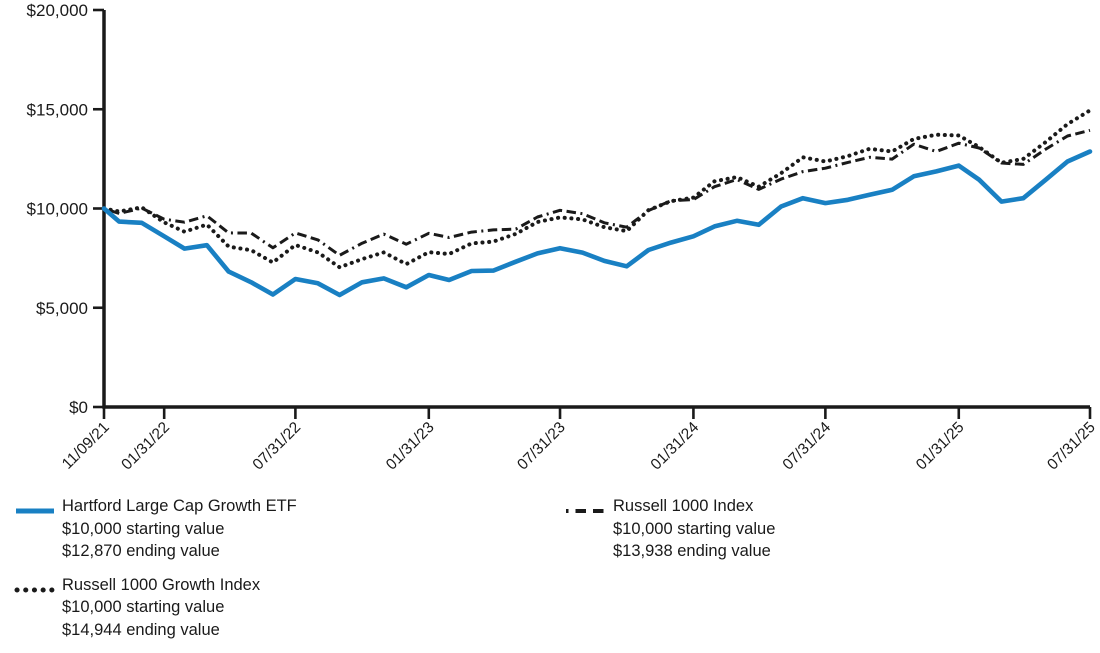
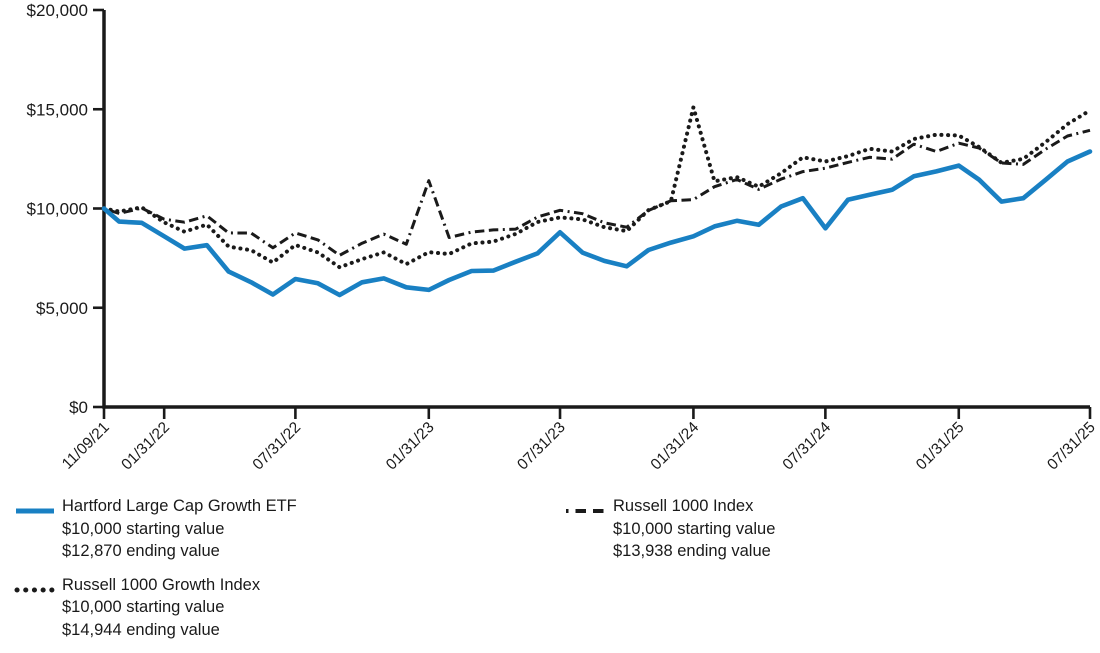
Russell 1000 Index/01/31/23: $8800 -> $11400
Hartford Large Cap Growth ETF/01/31/23: $6600 -> $5900
Hartford Large Cap Growth ETF/07/31/23: $8000 -> $8800
Russell 1000 Growth Index/01/31/24: $10600 -> $15100
Hartford Large Cap Growth ETF/07/31/24: $10300 -> $9000
